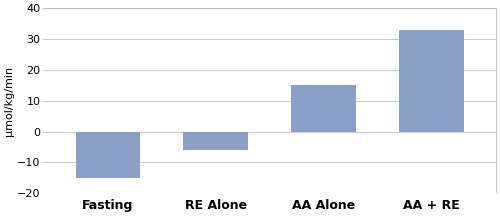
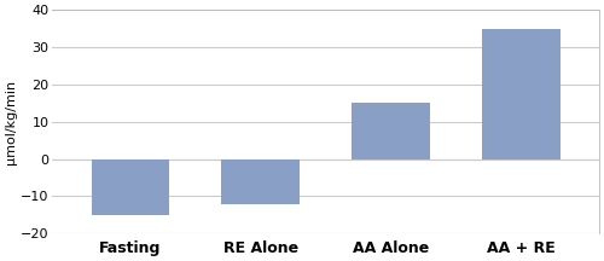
RE Alone: -6 -> -12
AA + RE: 33 -> 35
